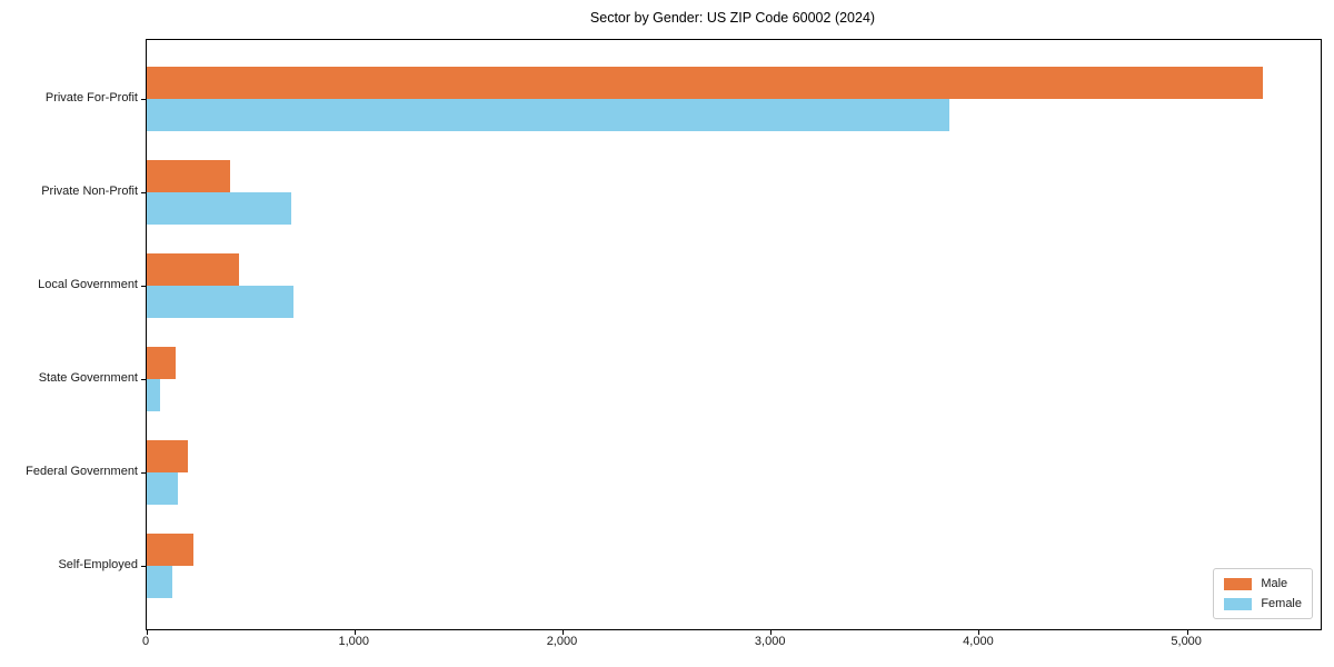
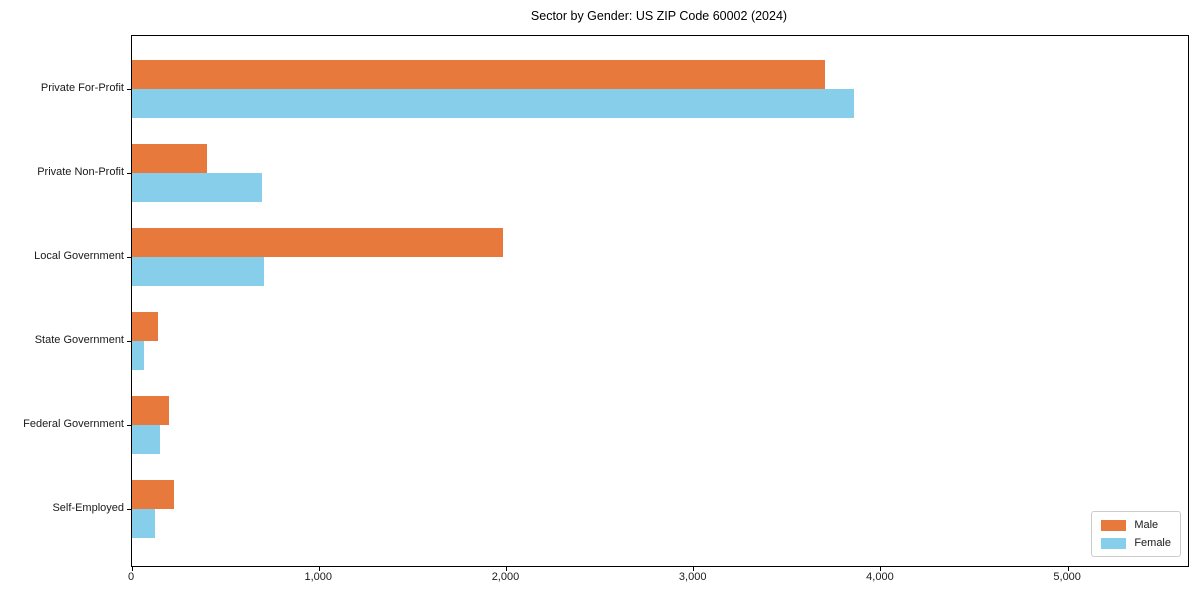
Male/Private For-Profit: 5360 -> 3700
Male/Local Government: 440 -> 1980
